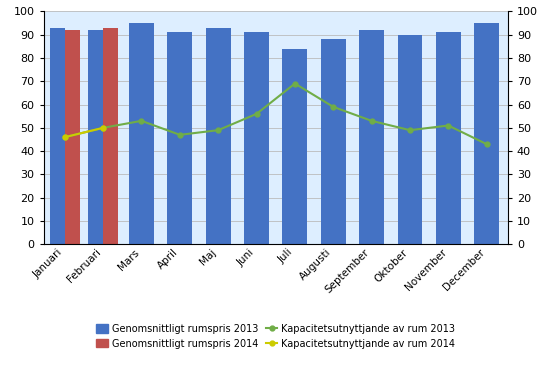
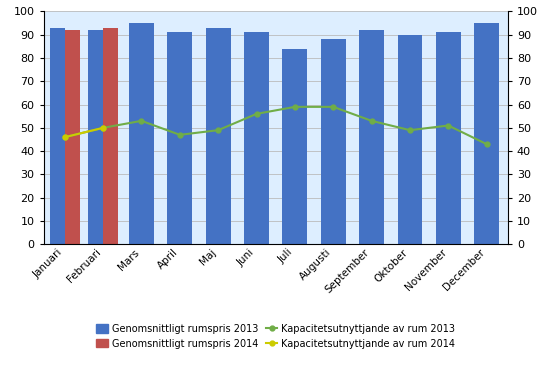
Kapacitetsutnyttjande av rum 2013/Juli: 69 -> 59
